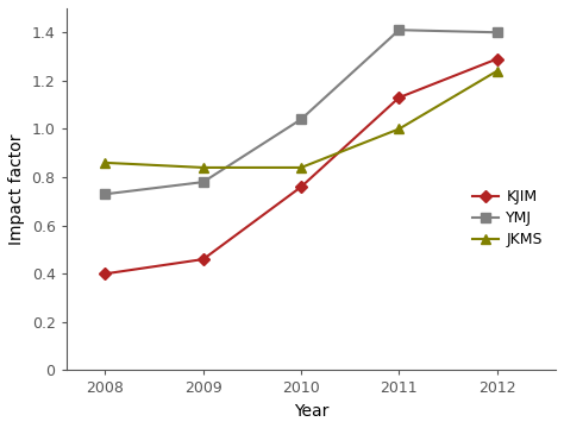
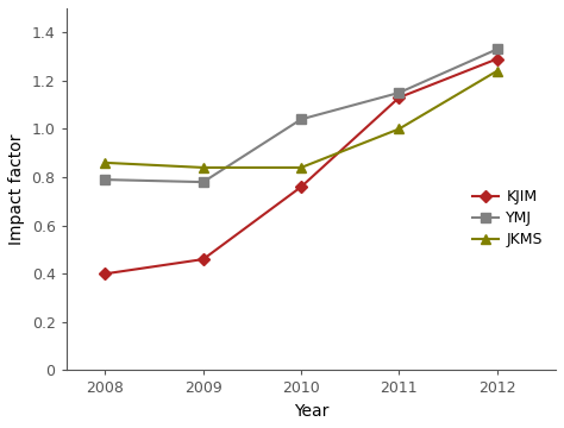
YMJ/2008: 0.73 -> 0.79
YMJ/2011: 1.41 -> 1.15
YMJ/2012: 1.40 -> 1.33
